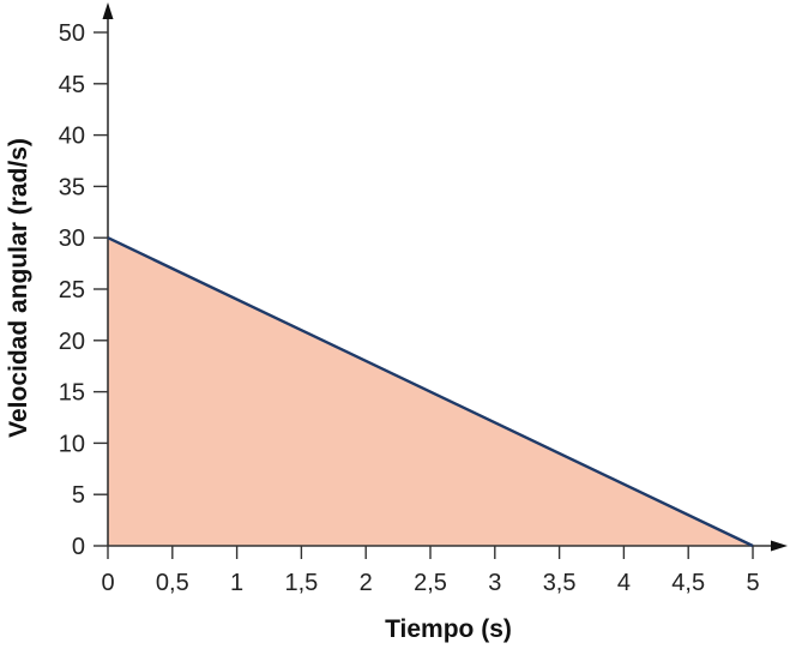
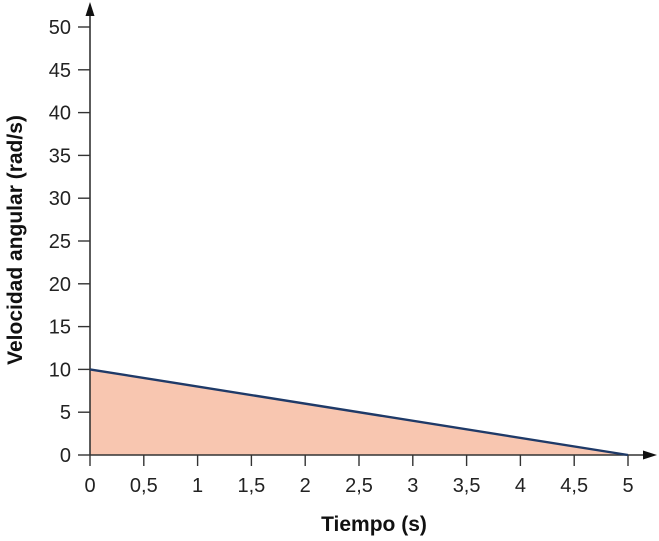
0: 30 -> 10
